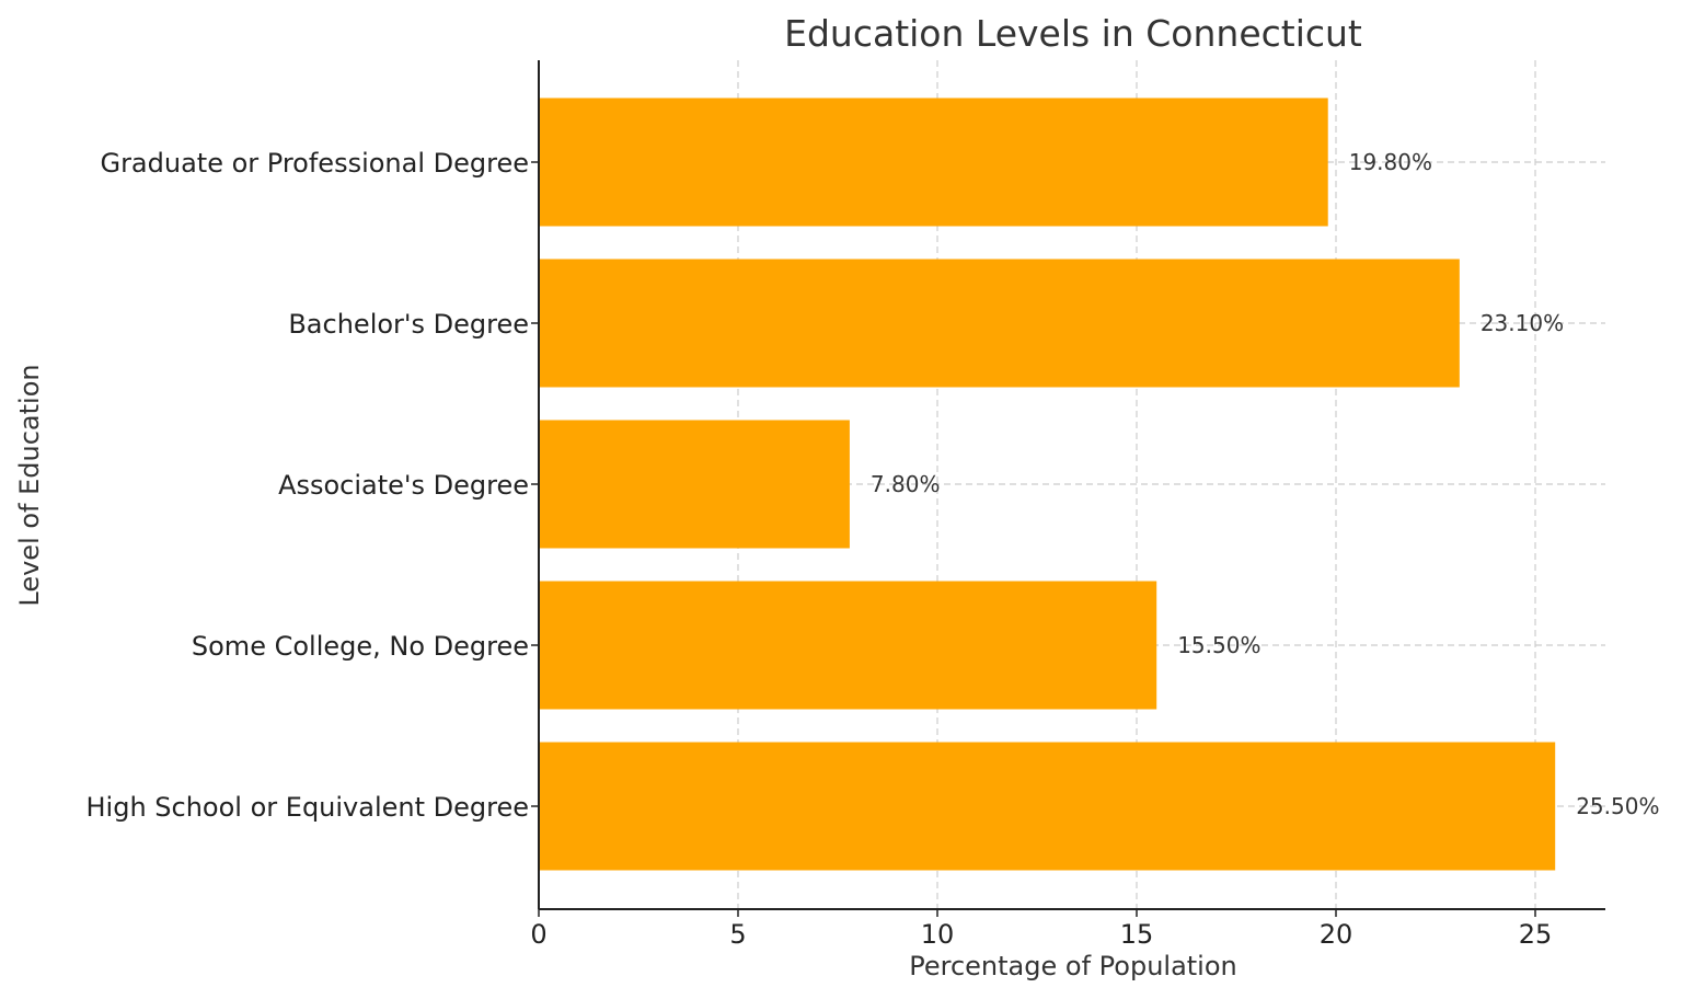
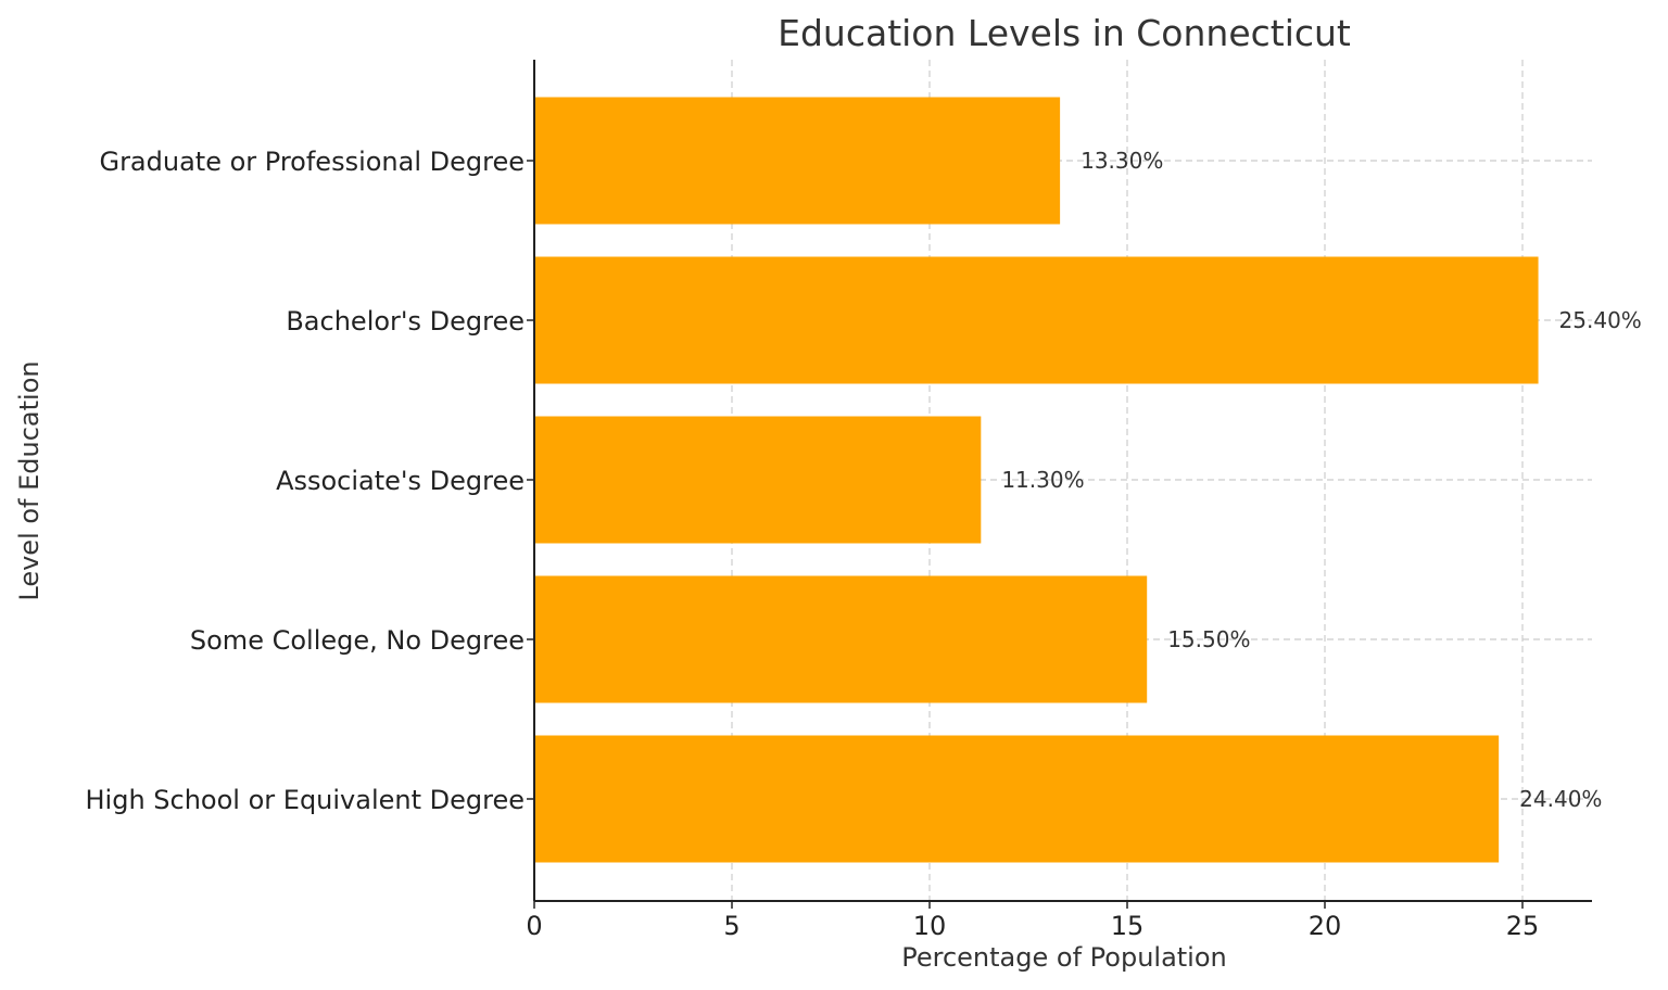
High School or Equivalent Degree: 25.50% -> 24.40%
Associate's Degree: 7.80% -> 11.30%
Bachelor's Degree: 23.10% -> 25.40%
Graduate or Professional Degree: 19.80% -> 13.30%
